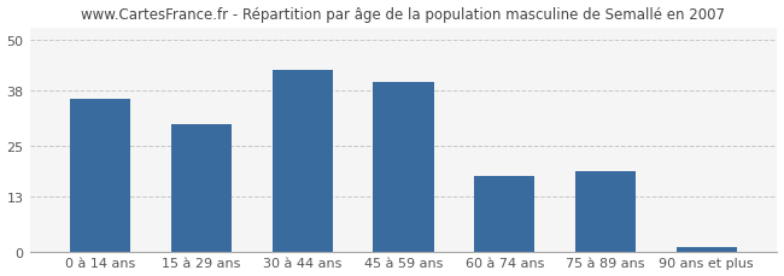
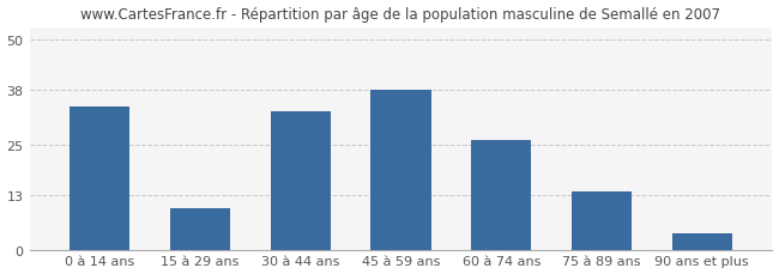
0 à 14 ans: 36 -> 34
15 à 29 ans: 30 -> 10
30 à 44 ans: 43 -> 33
45 à 59 ans: 40 -> 38
60 à 74 ans: 18 -> 26
75 à 89 ans: 19 -> 14
90 ans et plus: 1 -> 4
